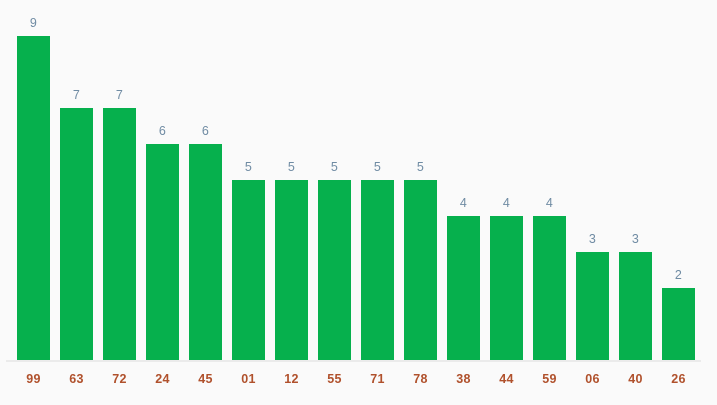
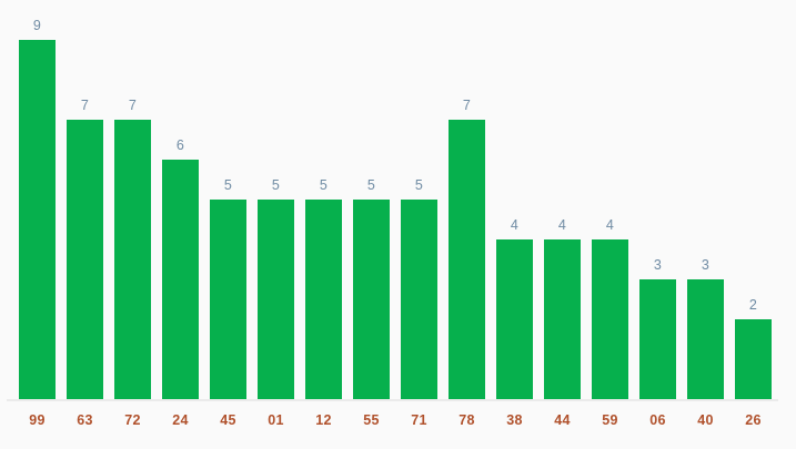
45: 6 -> 5
78: 5 -> 7
